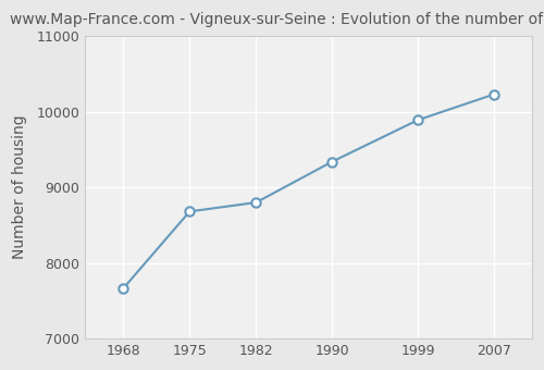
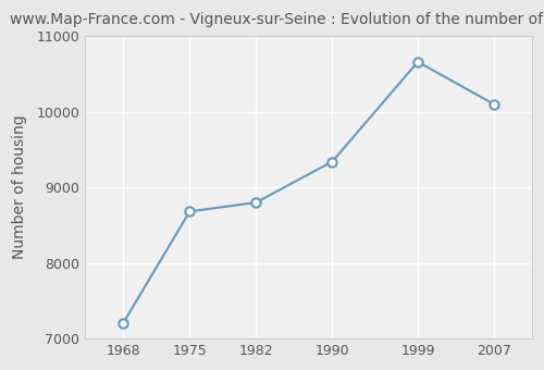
1968: 7660 -> 7200
1999: 9890 -> 10660
2007: 10230 -> 10100
